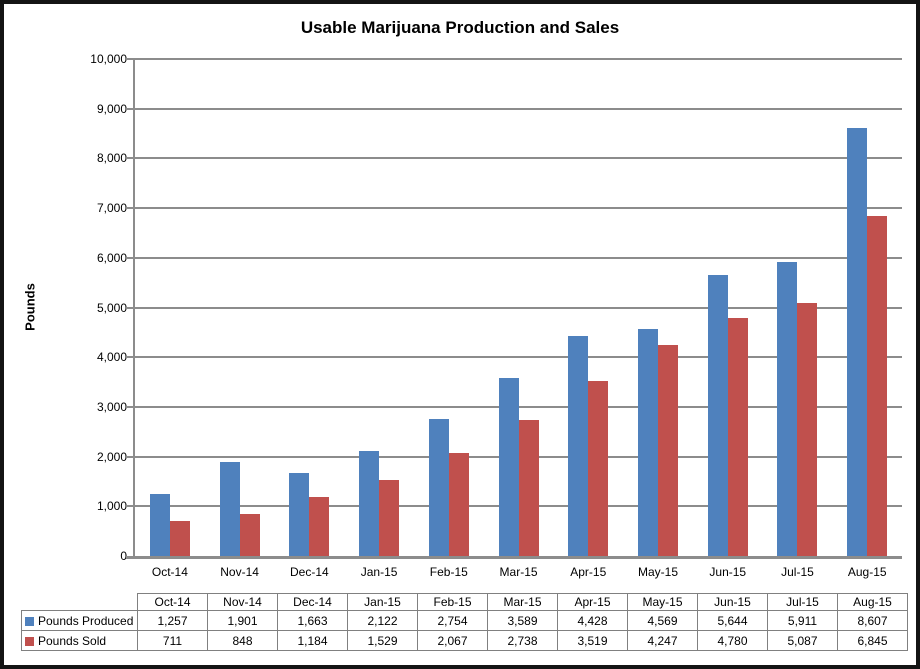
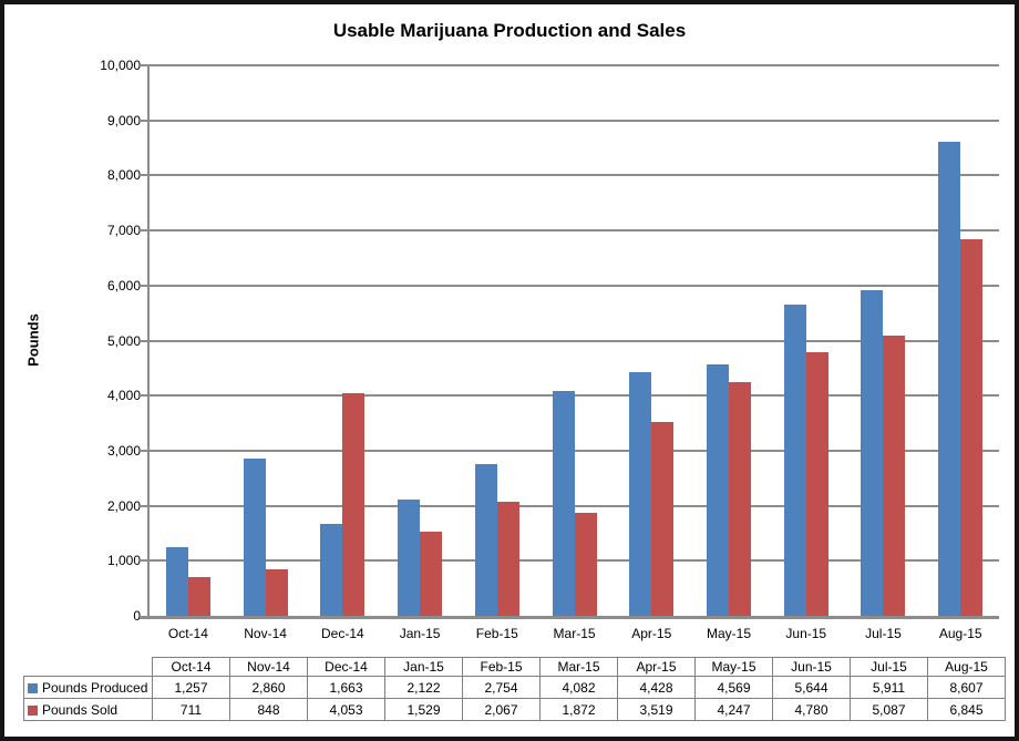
Pounds Produced/Nov-14: 1,901 -> 2,860
Pounds Sold/Dec-14: 1,184 -> 4,053
Pounds Produced/Mar-15: 3,589 -> 4,082
Pounds Sold/Mar-15: 2,738 -> 1,872
